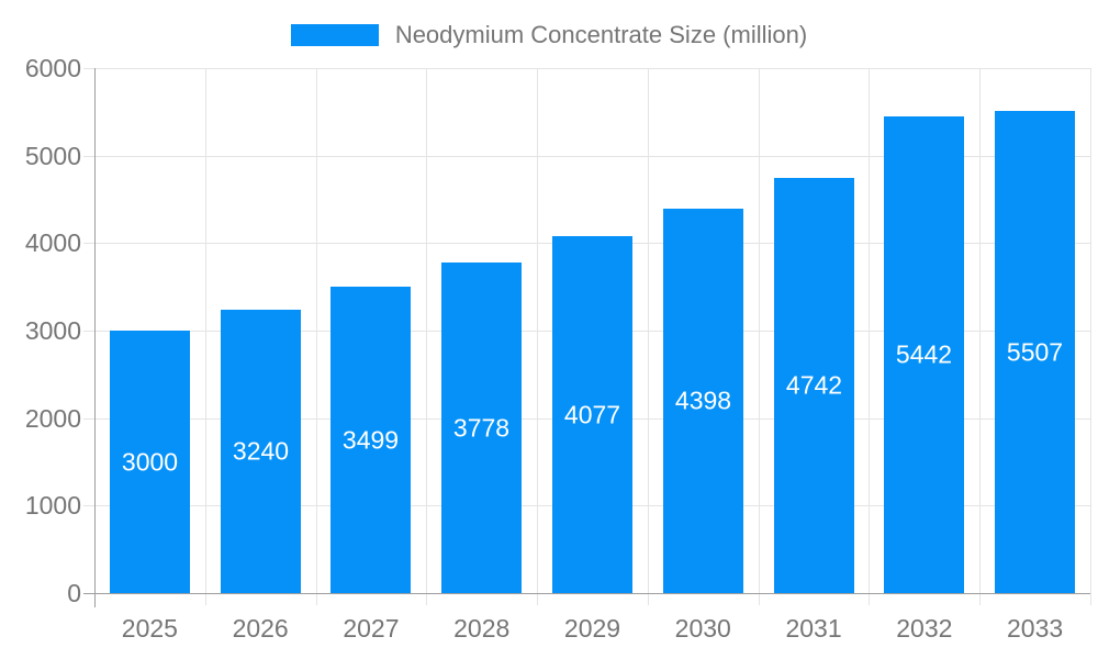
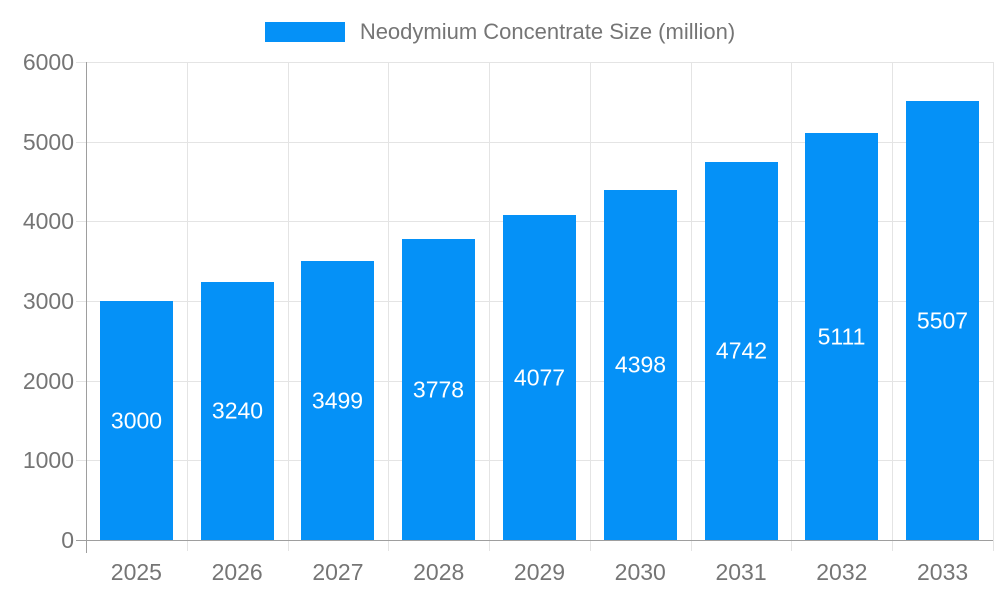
2032: 5442 -> 5111
